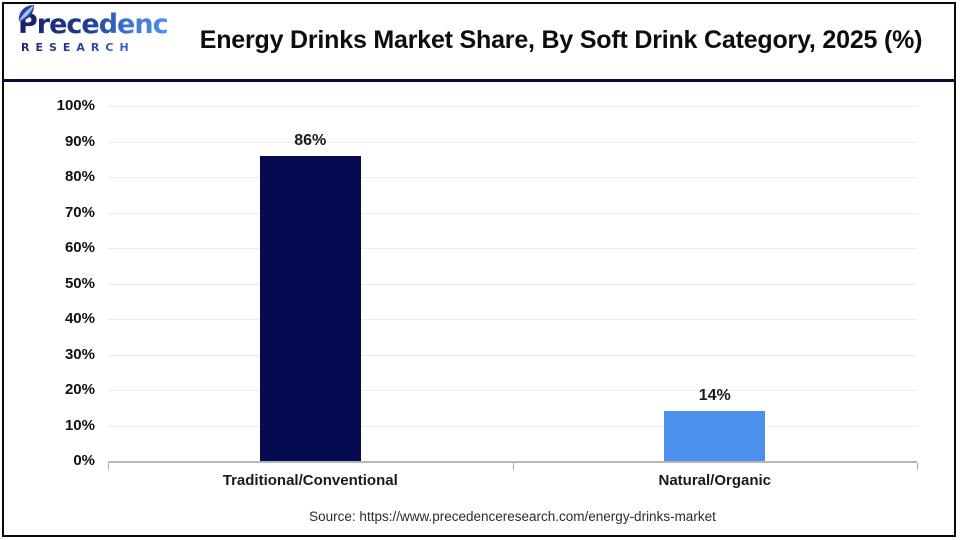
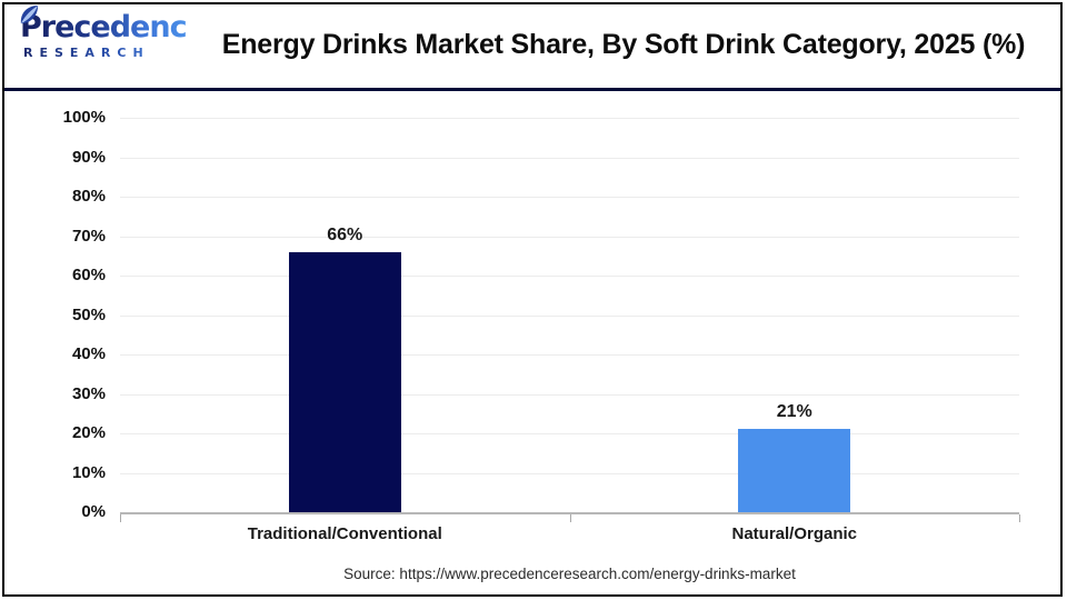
Traditional/Conventional: 86% -> 66%
Natural/Organic: 14% -> 21%
